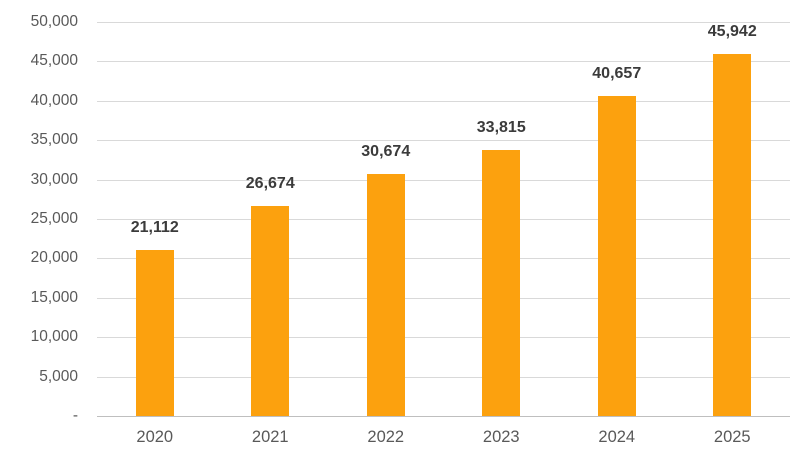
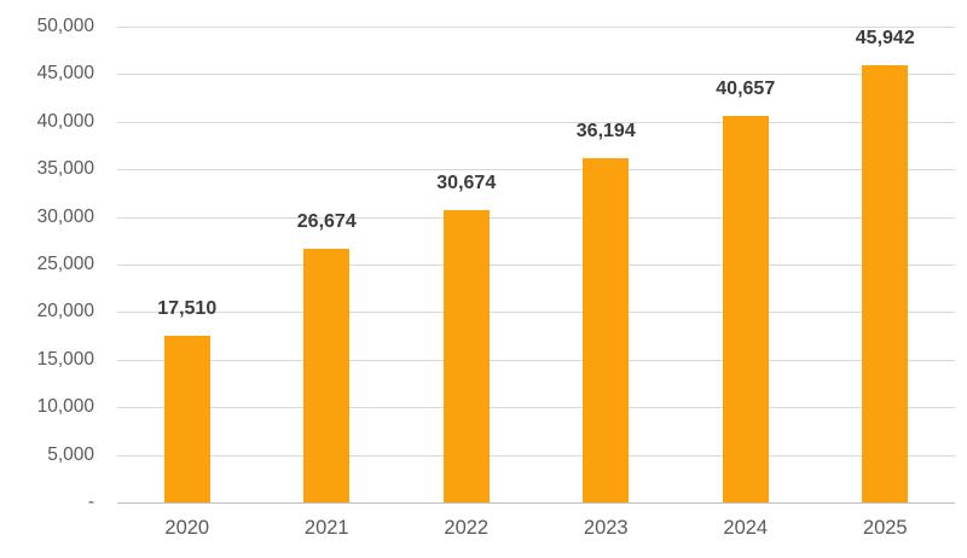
2020: 21,112 -> 17,510
2023: 33,815 -> 36,194
